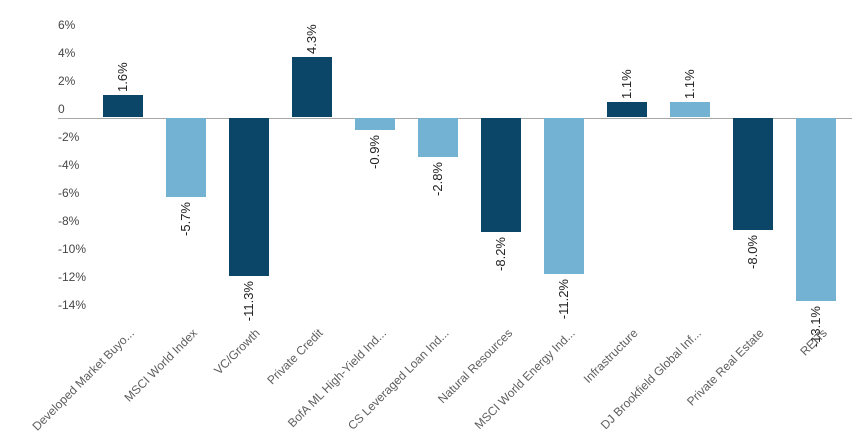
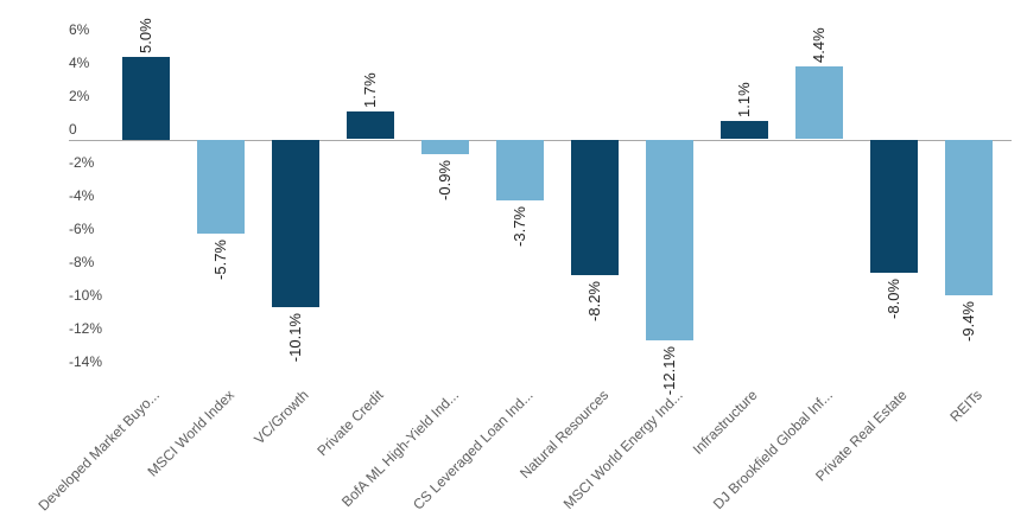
Developed Market Buyo...: 1.6% -> 5.0%
VC/Growth: -11.3% -> -10.1%
Private Credit: 4.3% -> 1.7%
CS Leveraged Loan Ind...: -2.8% -> -3.7%
MSCI World Energy Ind...: -11.2% -> -12.1%
DJ Brookfield Global Inf...: 1.1% -> 4.4%
REITs: -13.1% -> -9.4%
